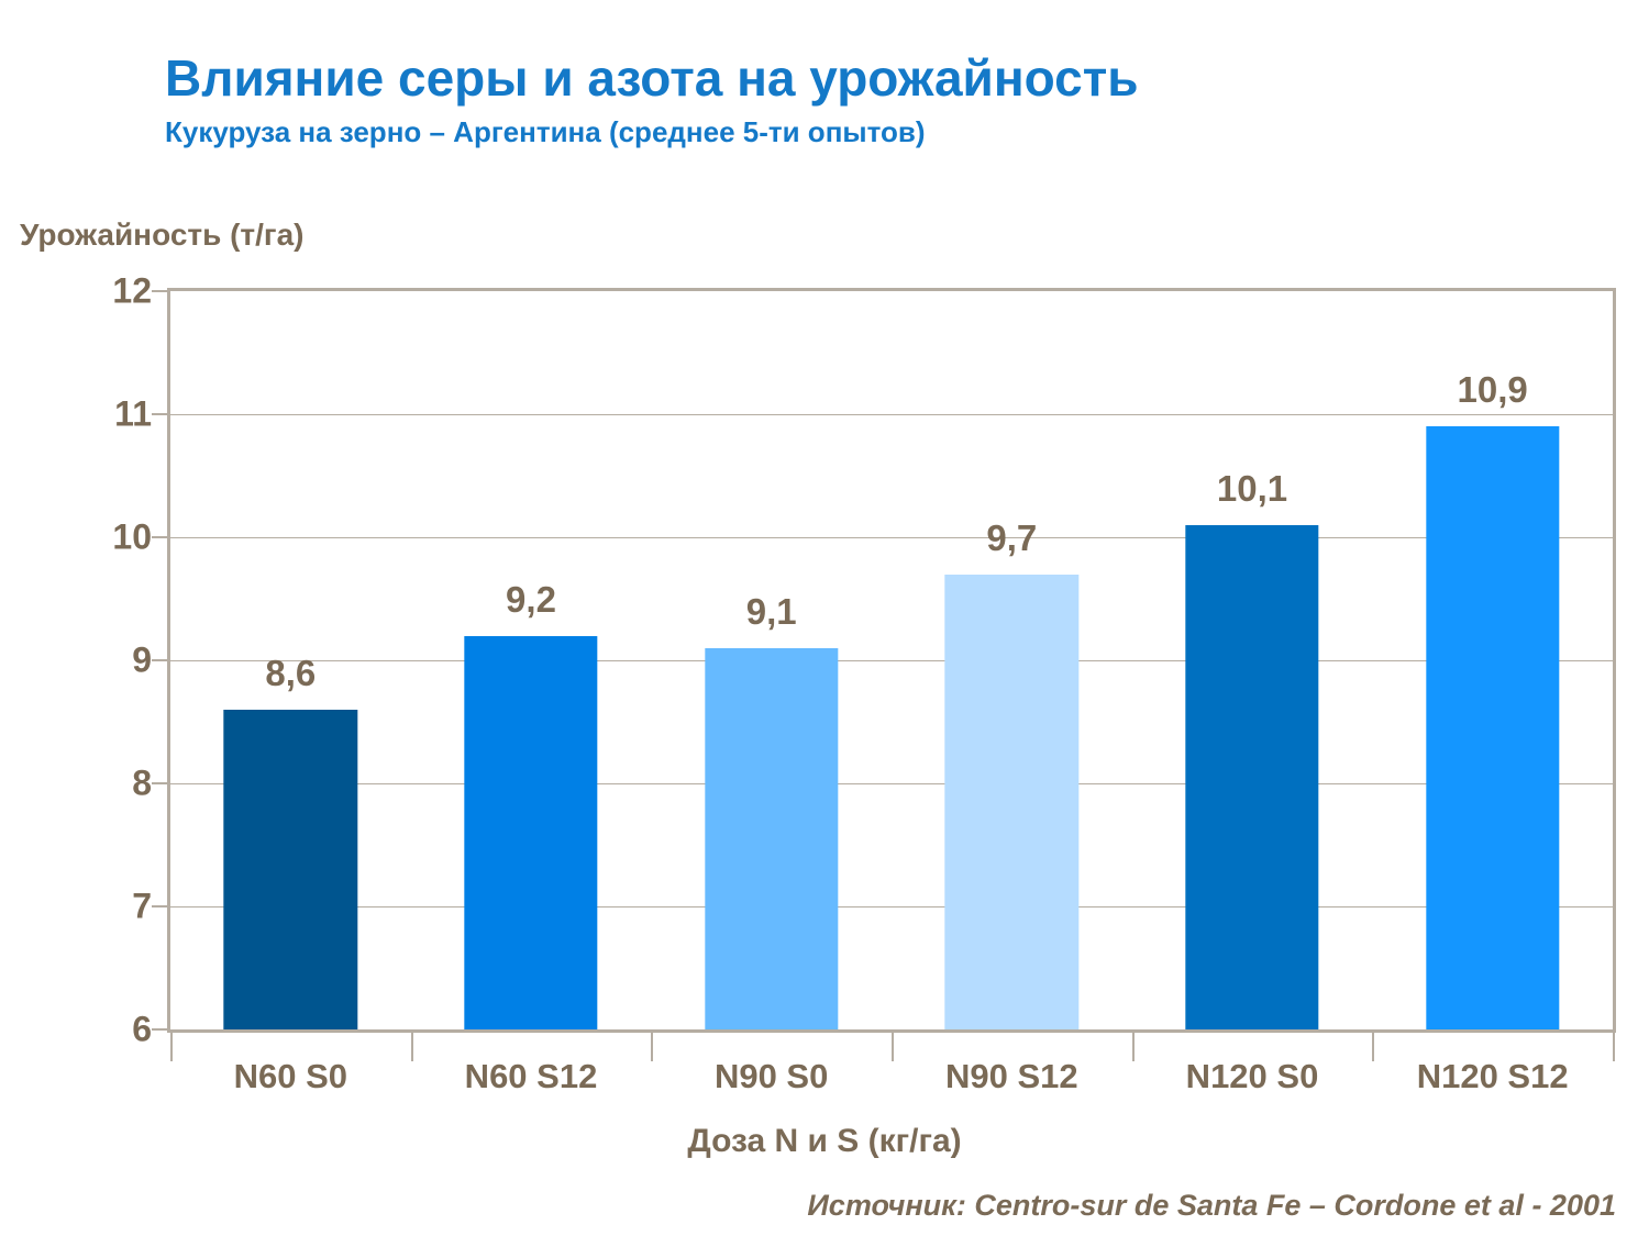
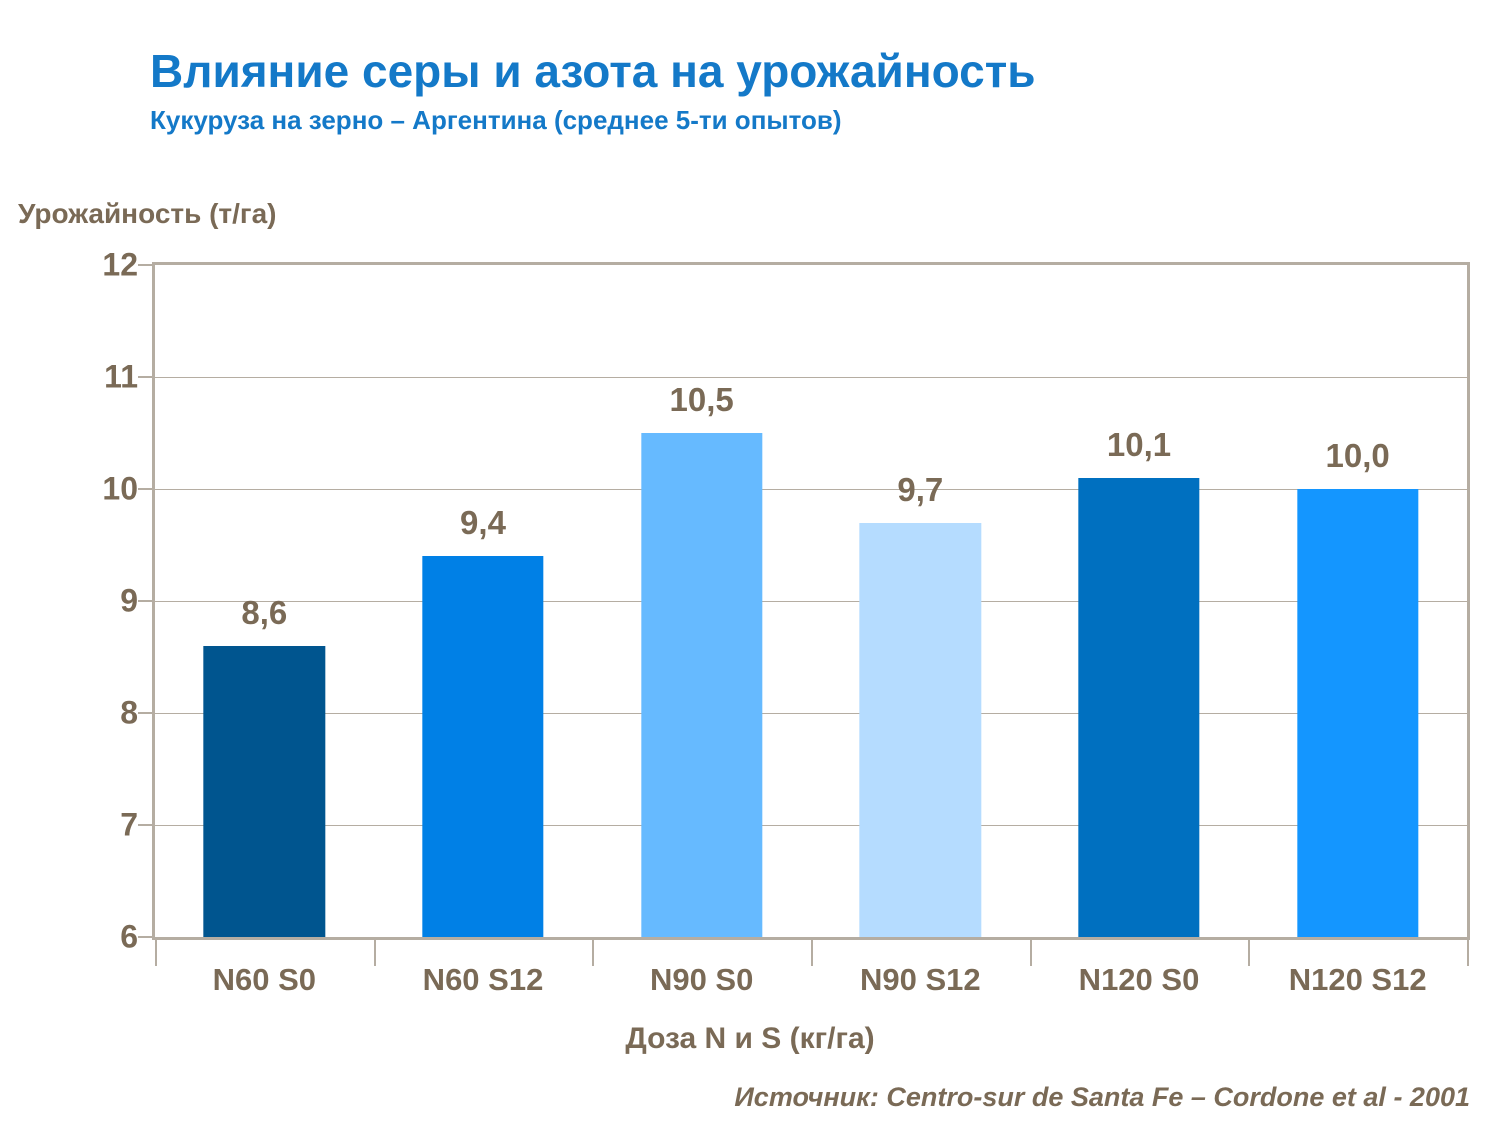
N60 S12: 9,2 -> 9,4
N90 S0: 9,1 -> 10,5
N120 S12: 10,9 -> 10,0
